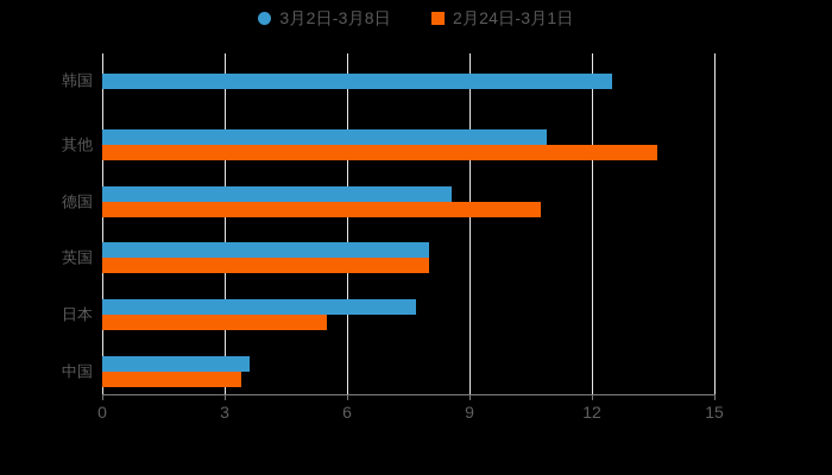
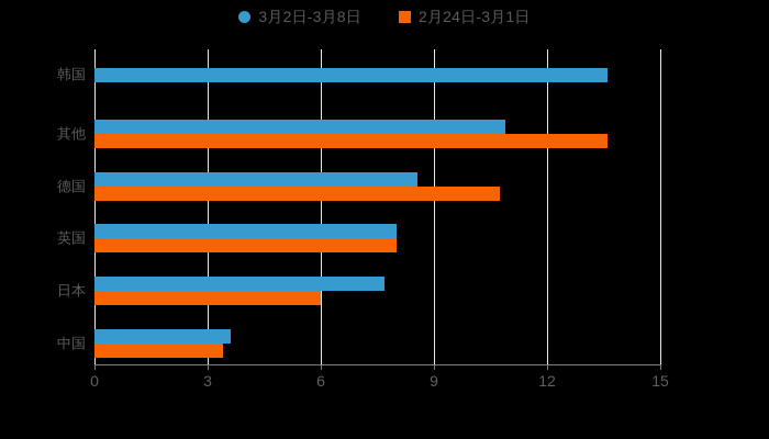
3月2日-3月8日/韩国: 12.5 -> 13.6
2月24日-3月1日/日本: 5.5 -> 6.0
